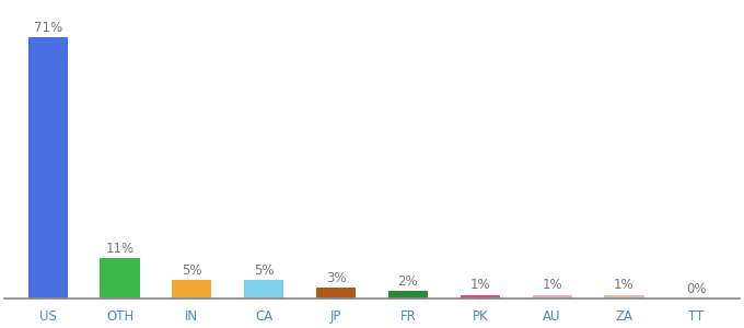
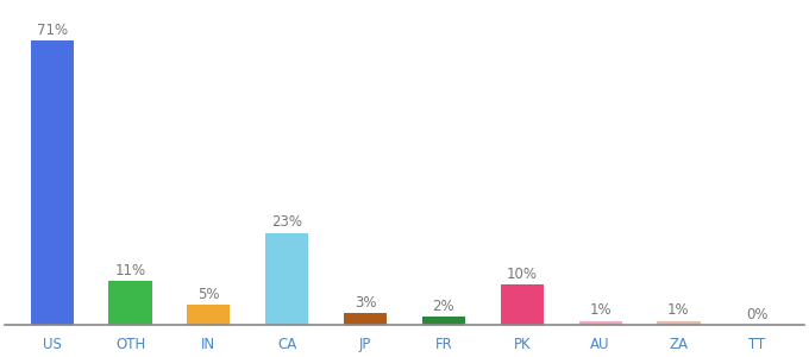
CA: 5% -> 23%
PK: 1% -> 10%
